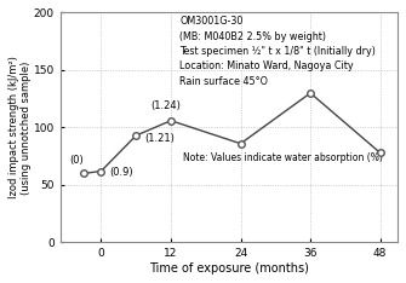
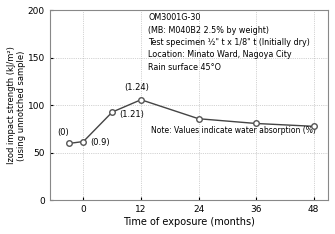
36: 130 -> 81
